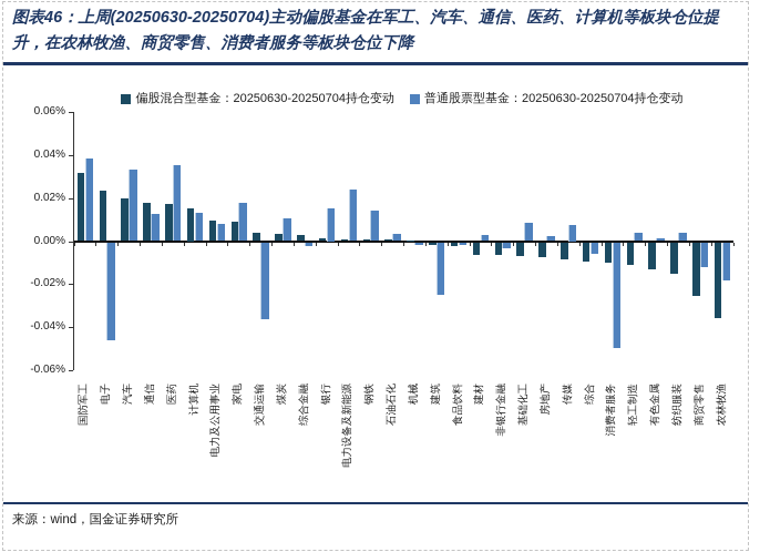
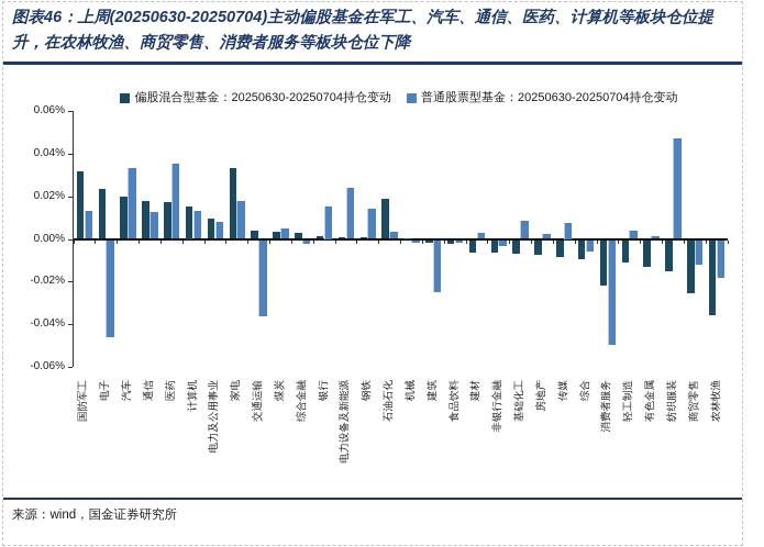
普通股票型基金：20250630-20250704持仓变动/国防军工: 0.038% -> 0.013%
偏股混合型基金：20250630-20250704持仓变动/家电: 0.009% -> 0.033%
普通股票型基金：20250630-20250704持仓变动/煤炭: 0.011% -> 0.005%
偏股混合型基金：20250630-20250704持仓变动/石油石化: 0.001% -> 0.019%
偏股混合型基金：20250630-20250704持仓变动/消费者服务: -0.009% -> -0.021%
普通股票型基金：20250630-20250704持仓变动/纺织服装: 0.004% -> 0.047%
